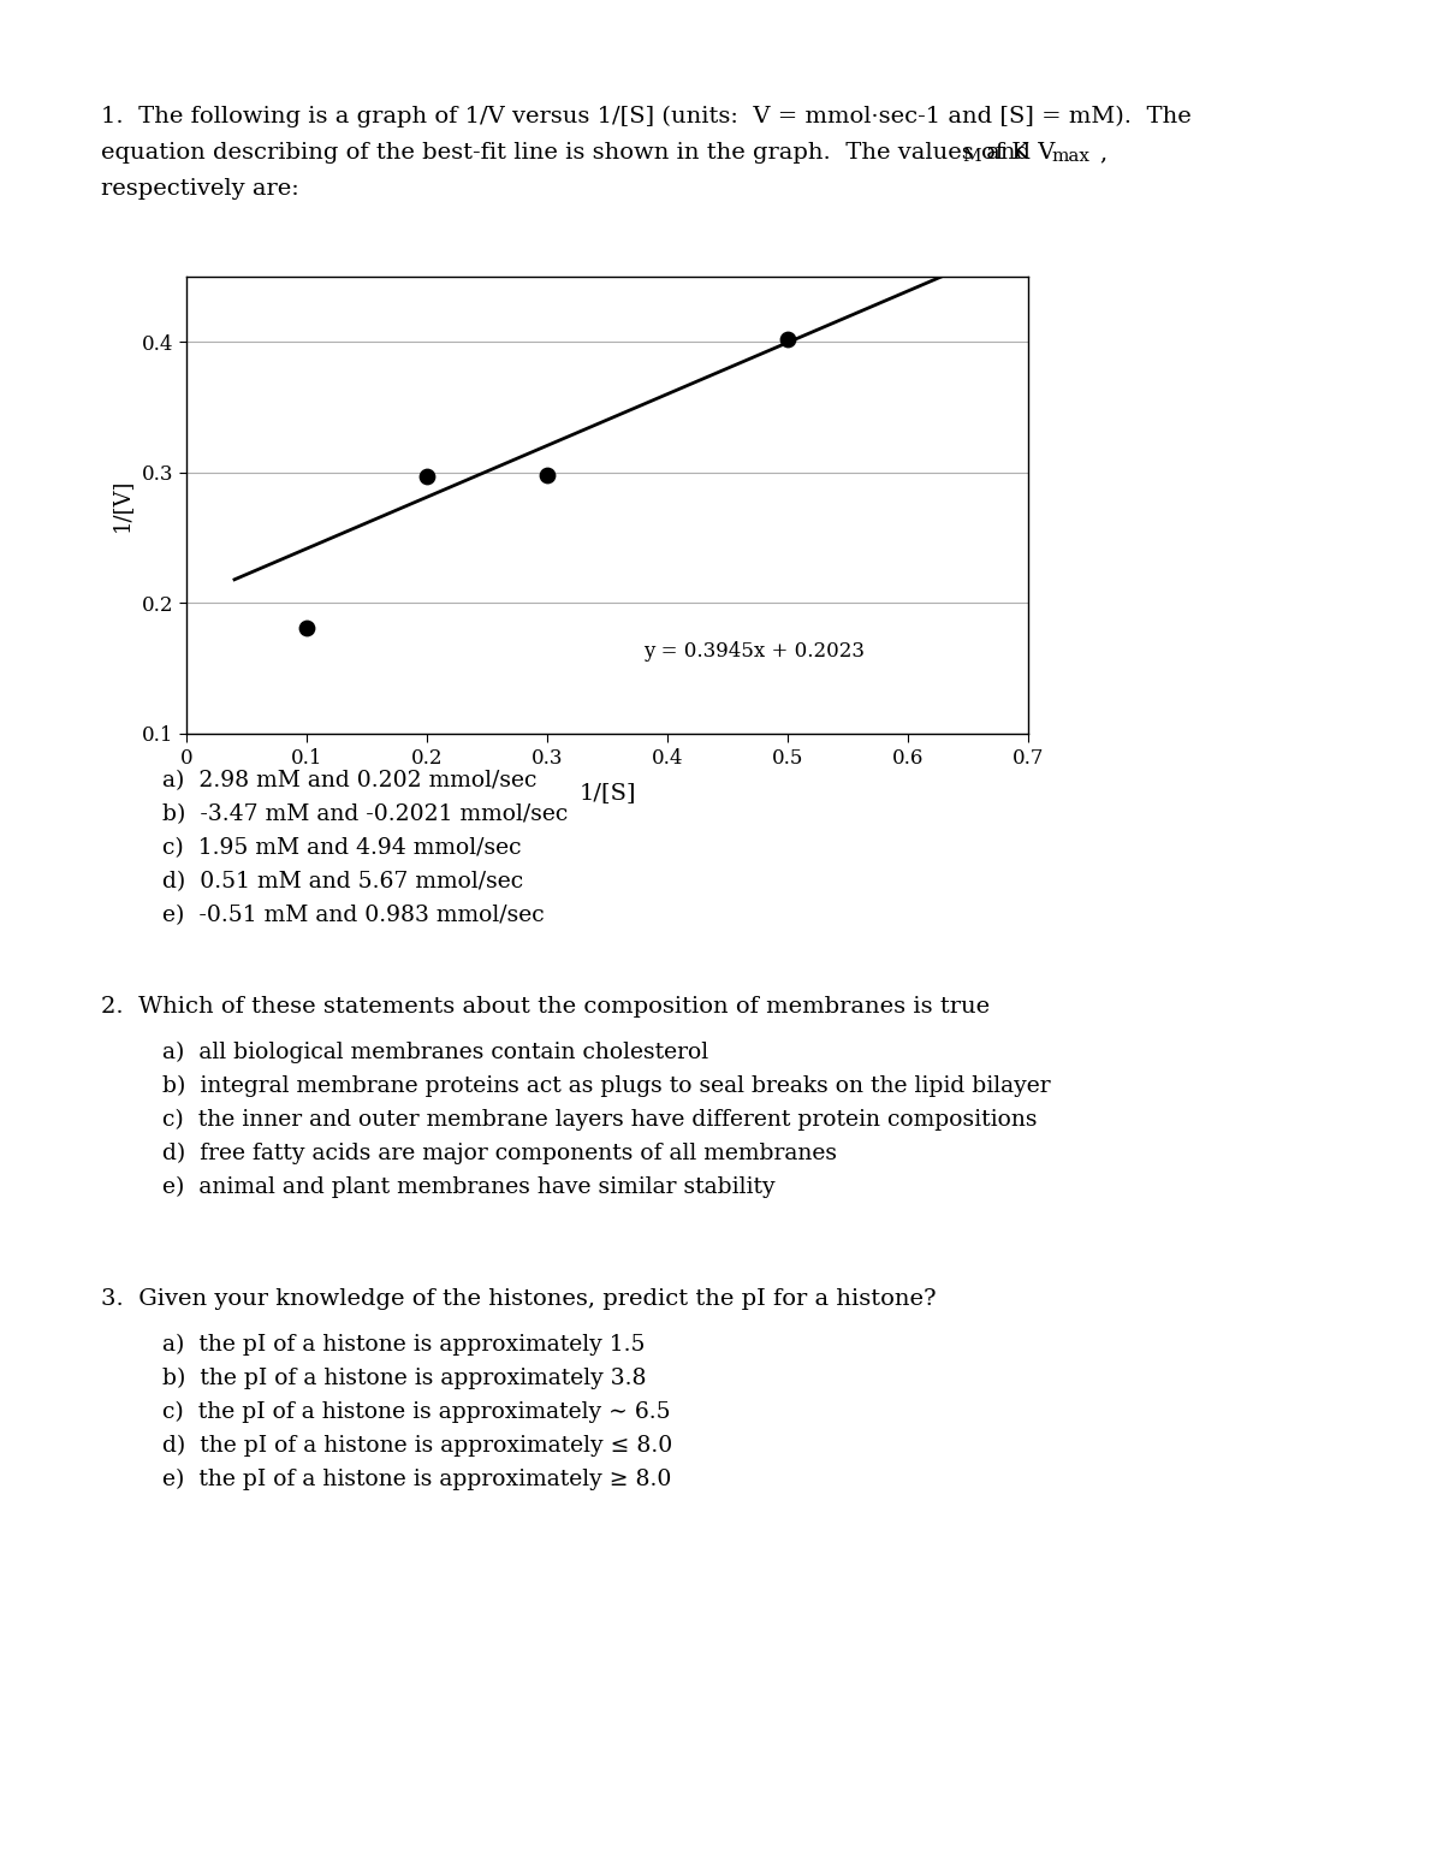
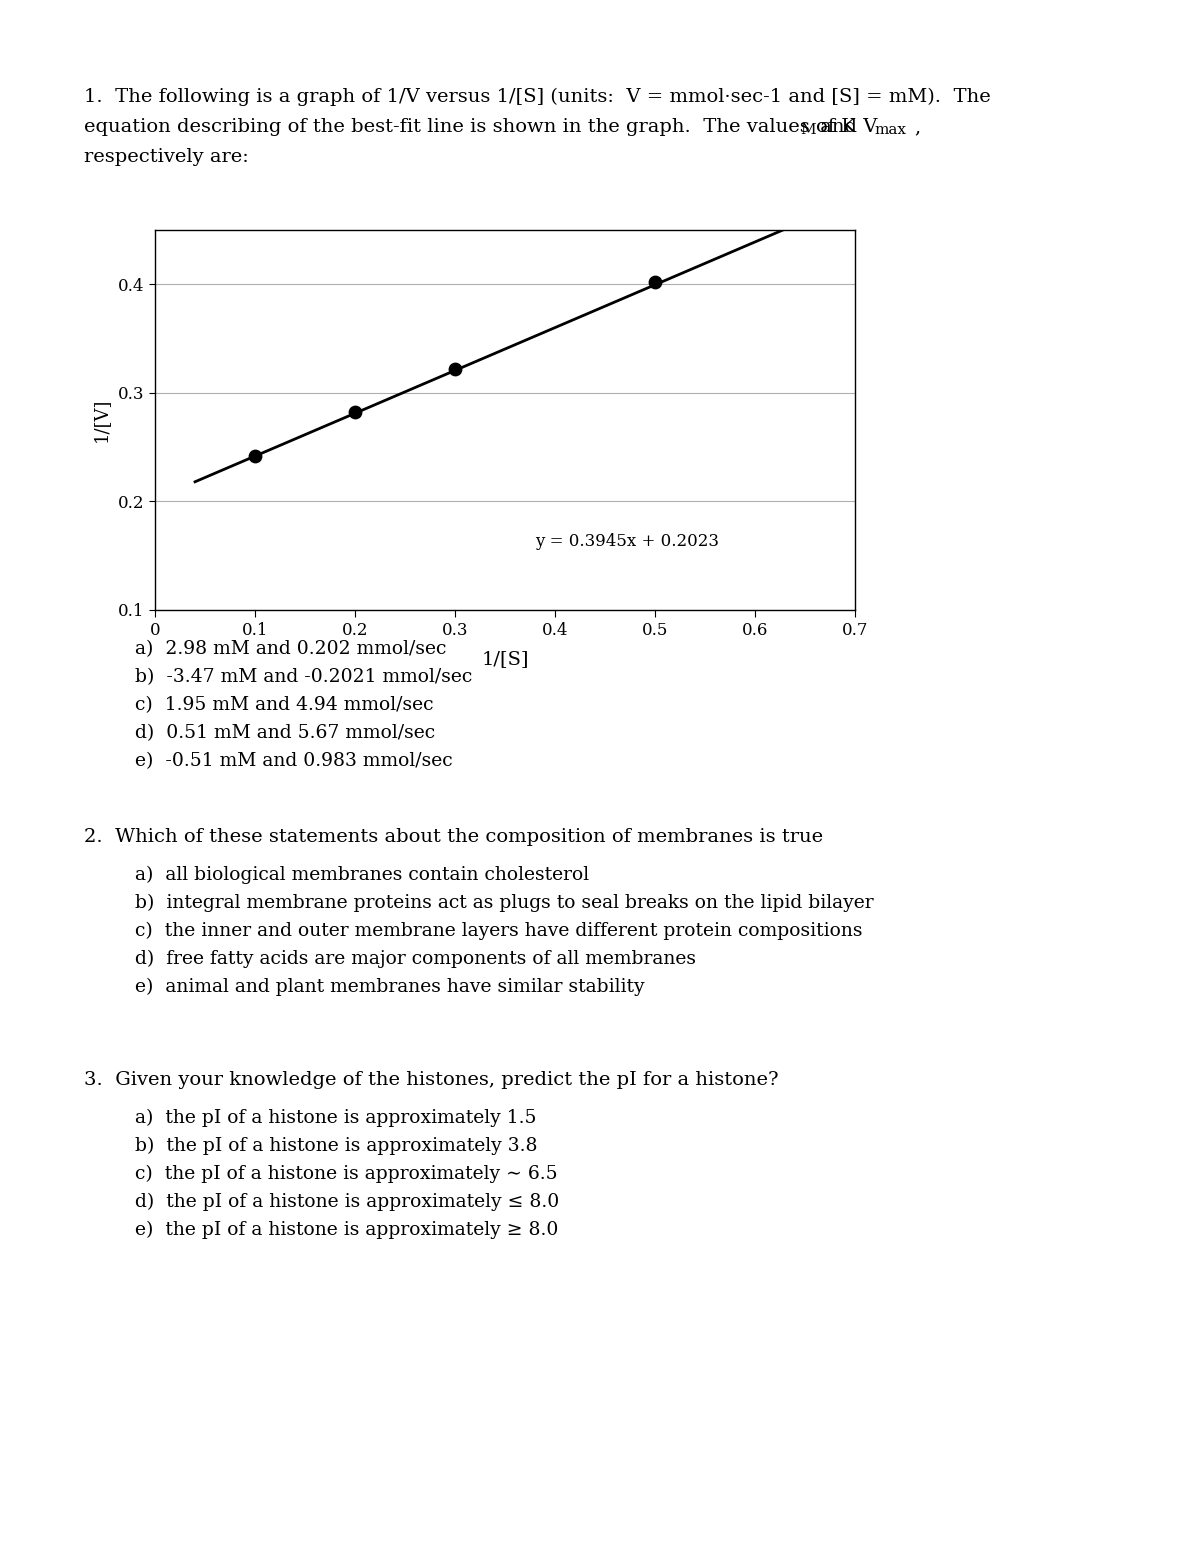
0.1: 0.181 -> 0.242
0.2: 0.297 -> 0.282
0.3: 0.298 -> 0.322
